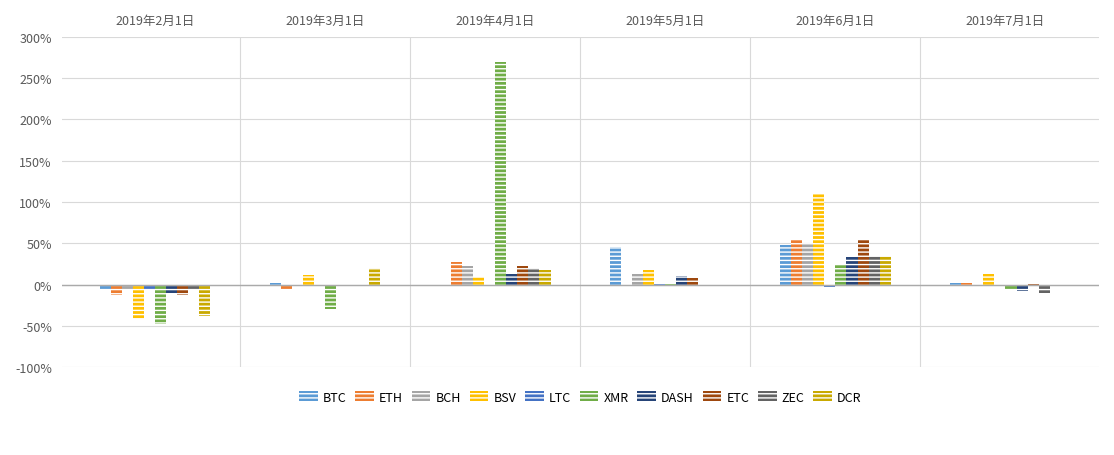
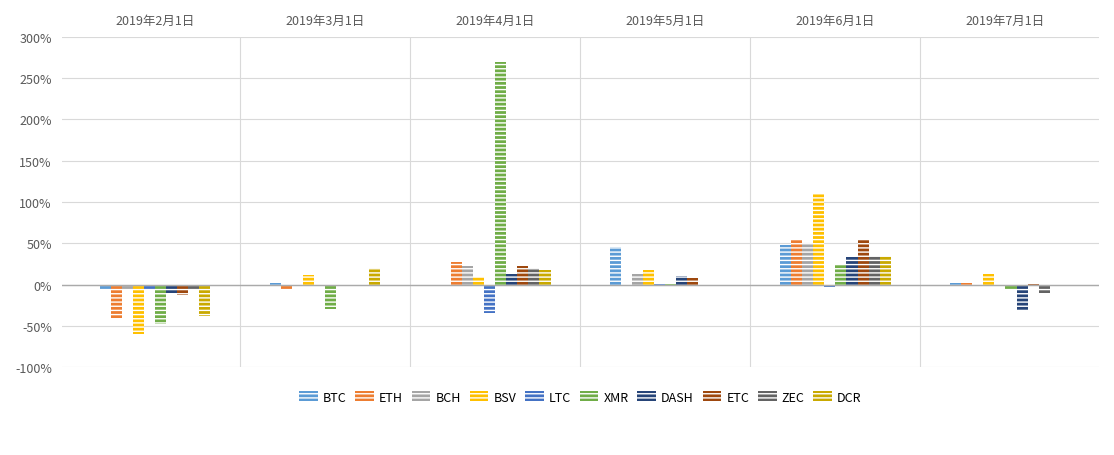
ETH/2019年2月1日: -13% -> -40%
BSV/2019年2月1日: -41% -> -60%
LTC/2019年4月1日: -2% -> -34%
DASH/2019年7月1日: -8% -> -32%
